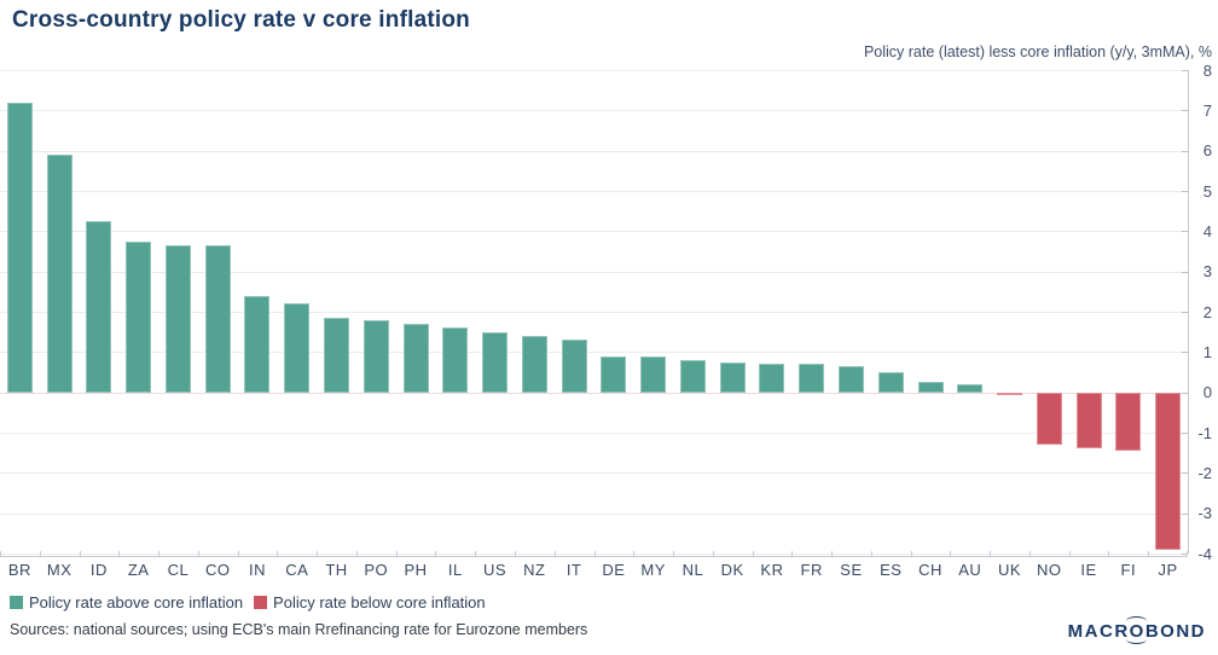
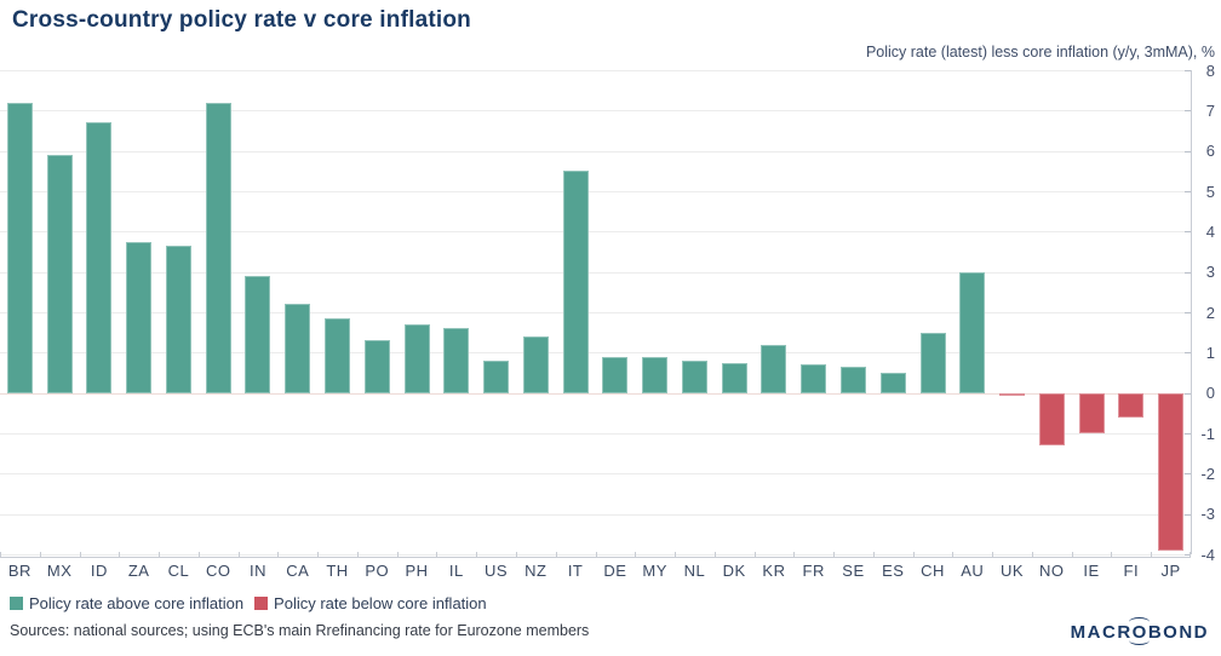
ID: 4.2 -> 6.7
CO: 3.6 -> 7.2
IN: 2.4 -> 2.9
PO: 1.8 -> 1.3
US: 1.5 -> 0.8
IT: 1.3 -> 5.5
KR: 0.7 -> 1.2
CH: 0.2 -> 1.5
AU: 0.2 -> 3.0
IE: -1.4 -> -1.0
FI: -1.4 -> -0.6
